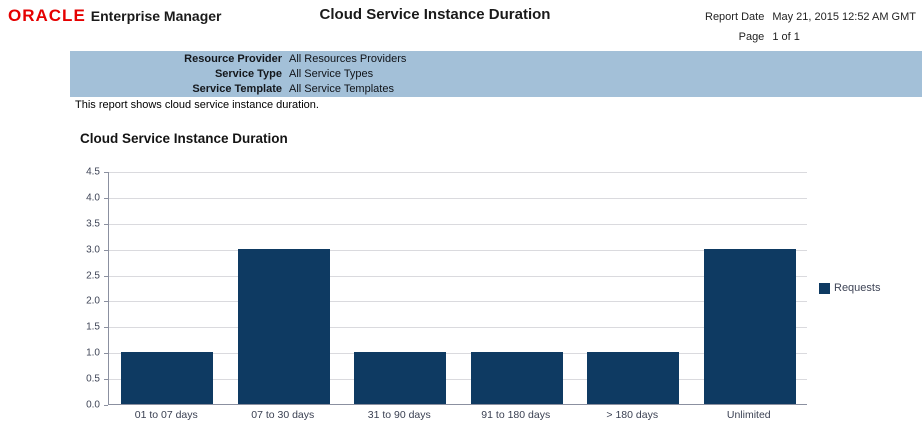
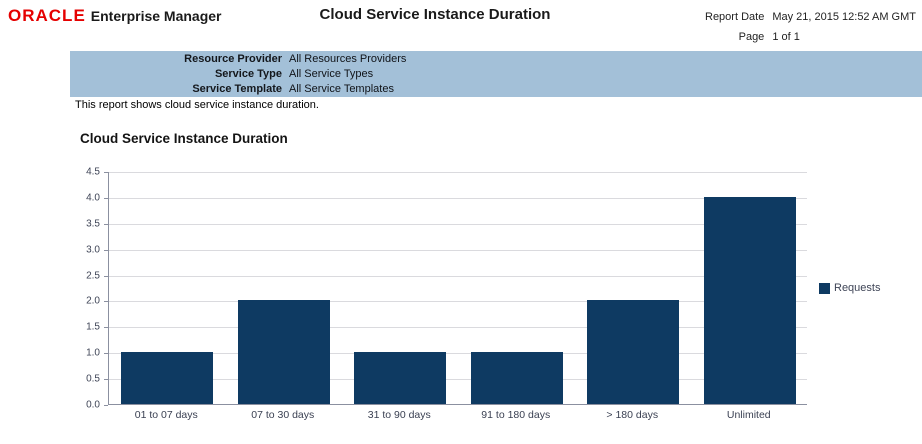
07 to 30 days: 3 -> 2
> 180 days: 1 -> 2
Unlimited: 3 -> 4
